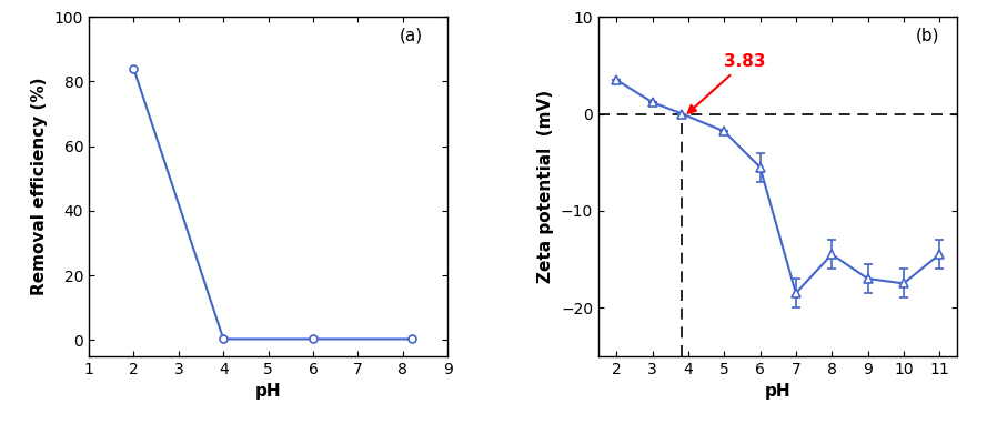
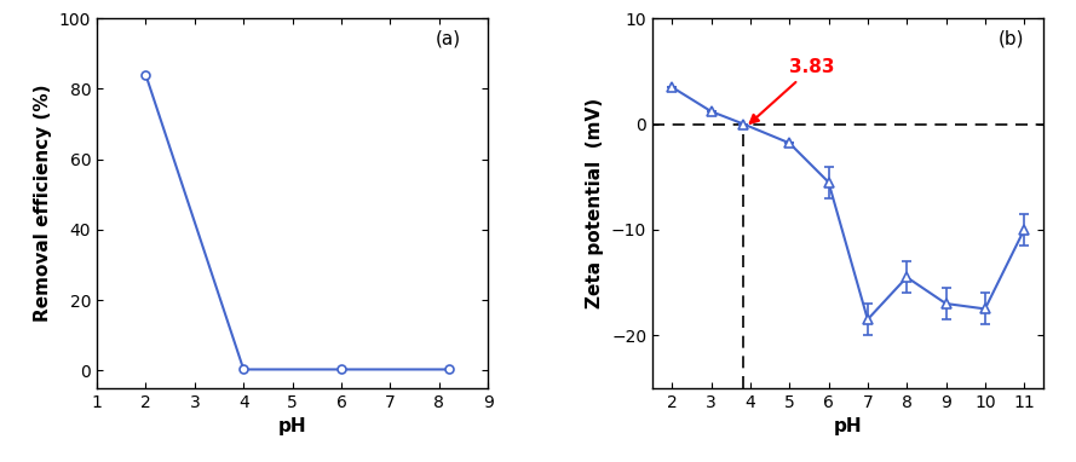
11: -14.5 -> -10.0
